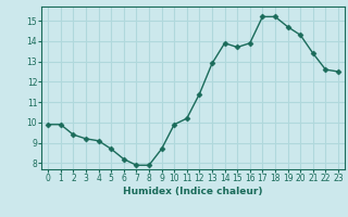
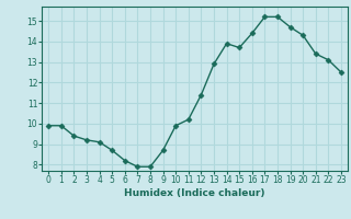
16: 13.9 -> 14.4
22: 12.6 -> 13.1
